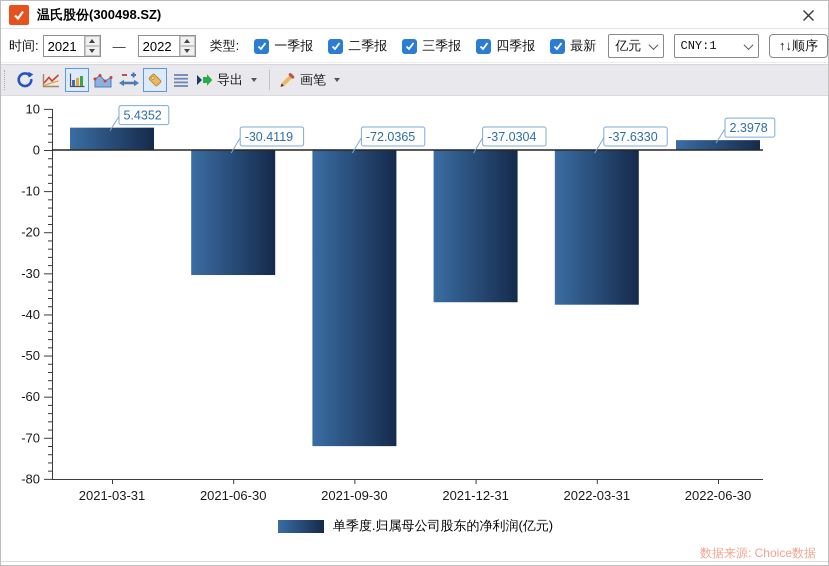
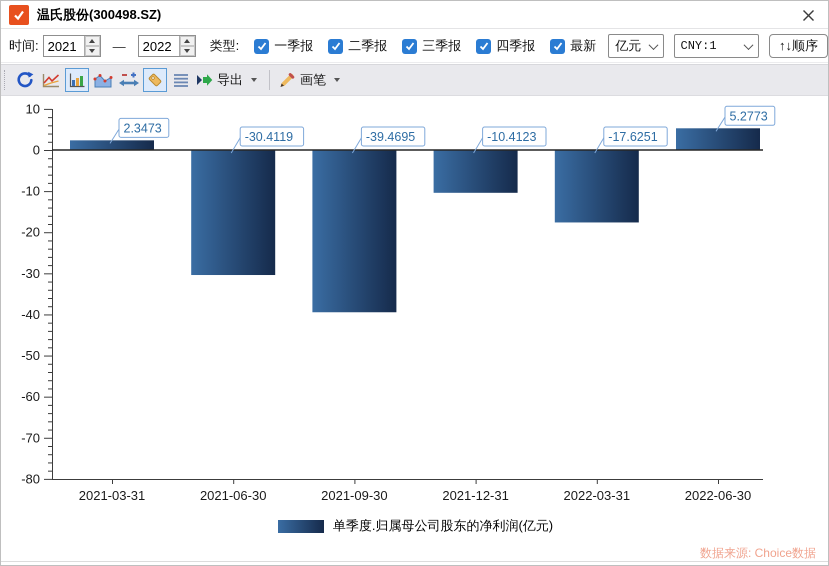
2021-03-31: 5.4352 -> 2.3473
2021-09-30: -72.0365 -> -39.4695
2021-12-31: -37.0304 -> -10.4123
2022-03-31: -37.6330 -> -17.6251
2022-06-30: 2.3978 -> 5.2773
